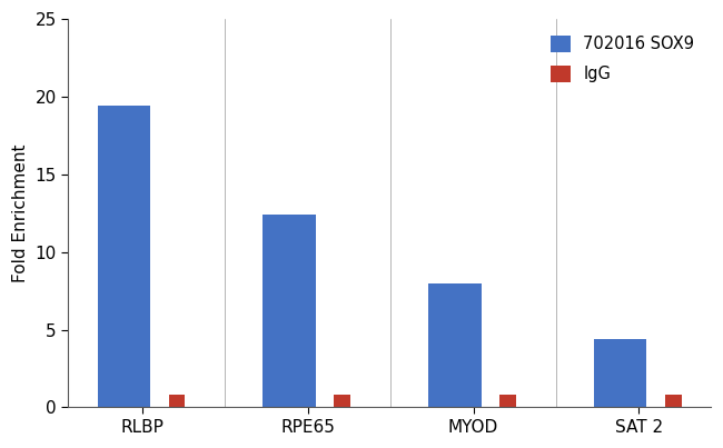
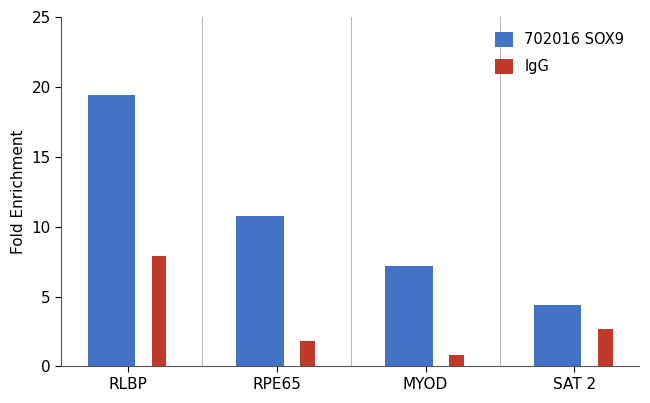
IgG/RLBP: 0.8 -> 7.9
702016 SOX9/RPE65: 12.4 -> 10.8
IgG/RPE65: 0.8 -> 1.8
702016 SOX9/MYOD: 8.0 -> 7.2
IgG/SAT 2: 0.8 -> 2.7
